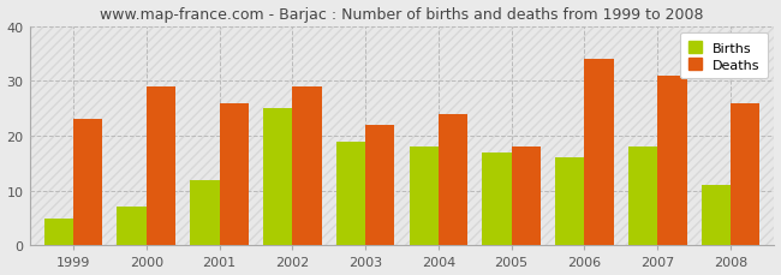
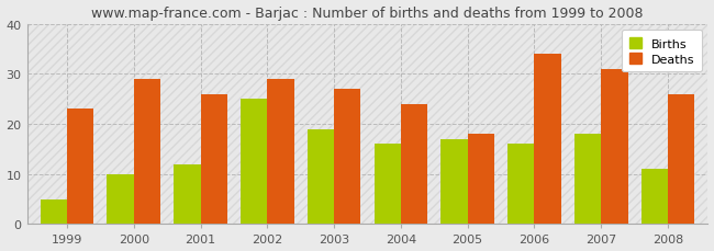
Births/2000: 7 -> 10
Deaths/2003: 22 -> 27
Births/2004: 18 -> 16
